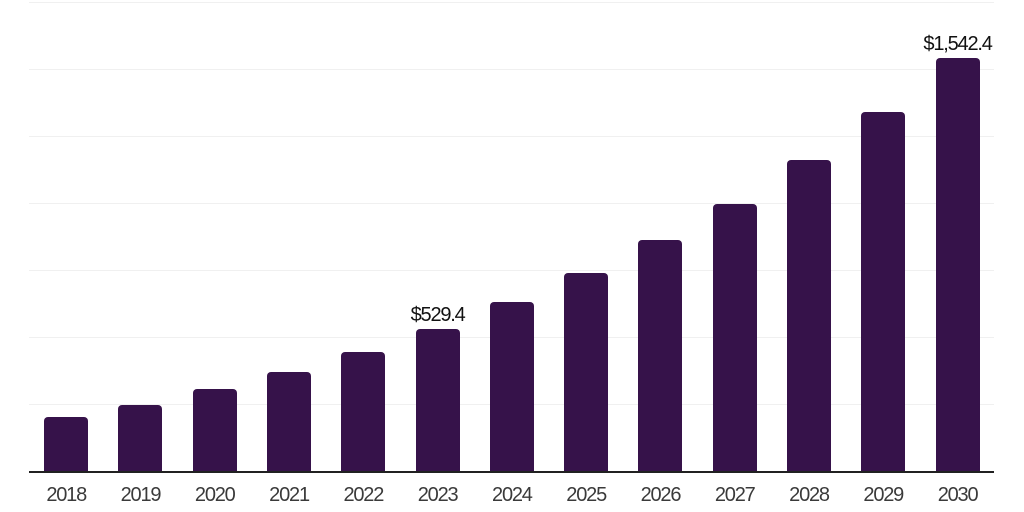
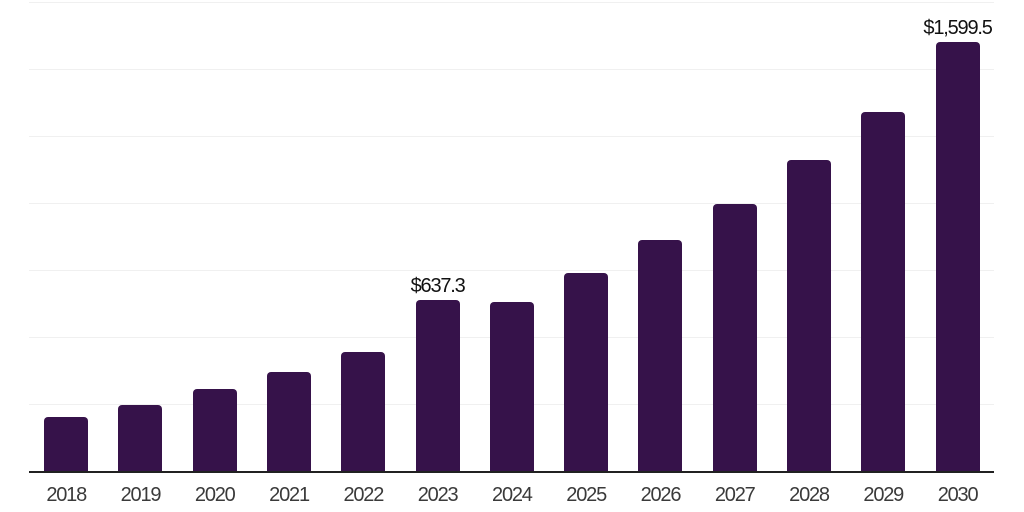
2023: $529.4 -> $637.3
2030: $1,542.4 -> $1,599.5
